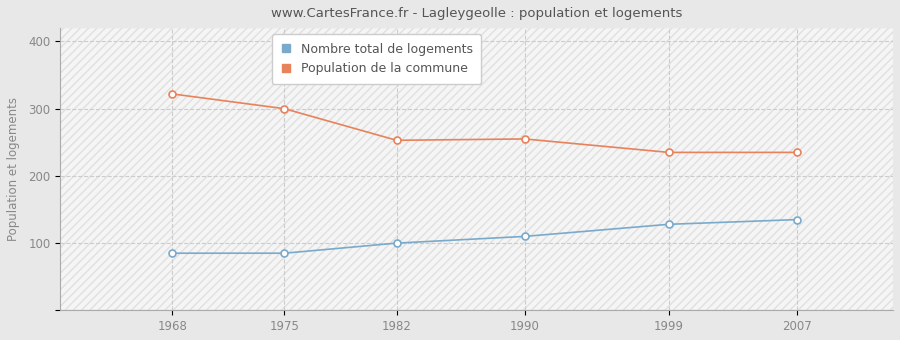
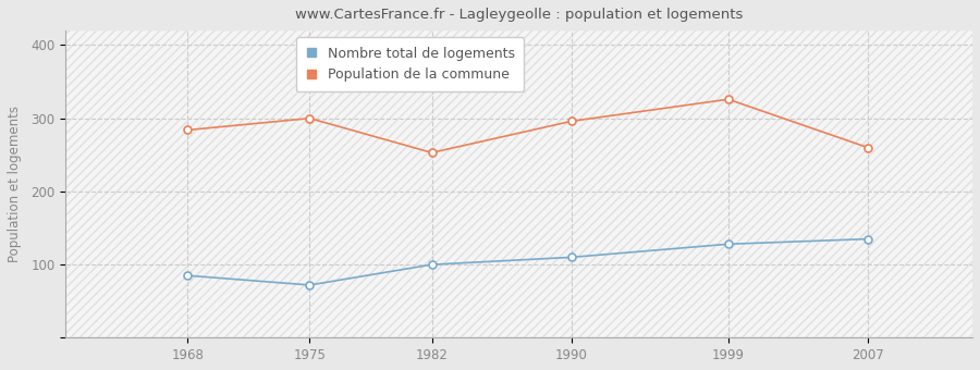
Population de la commune/1968: 322 -> 284
Nombre total de logements/1975: 85 -> 72
Population de la commune/1990: 255 -> 296
Population de la commune/1999: 235 -> 326
Population de la commune/2007: 235 -> 260
